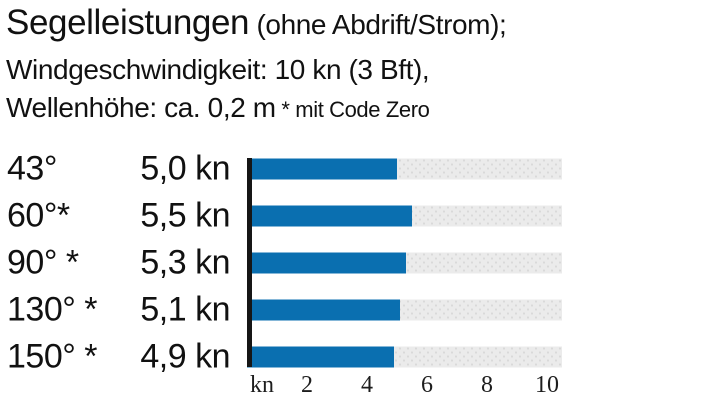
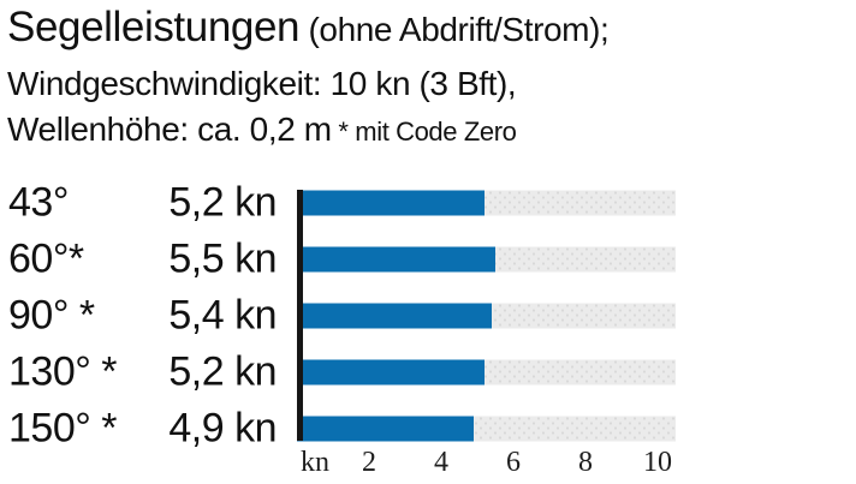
43°: 5,0 -> 5,2
90° *: 5,3 -> 5,4
130° *: 5,1 -> 5,2
